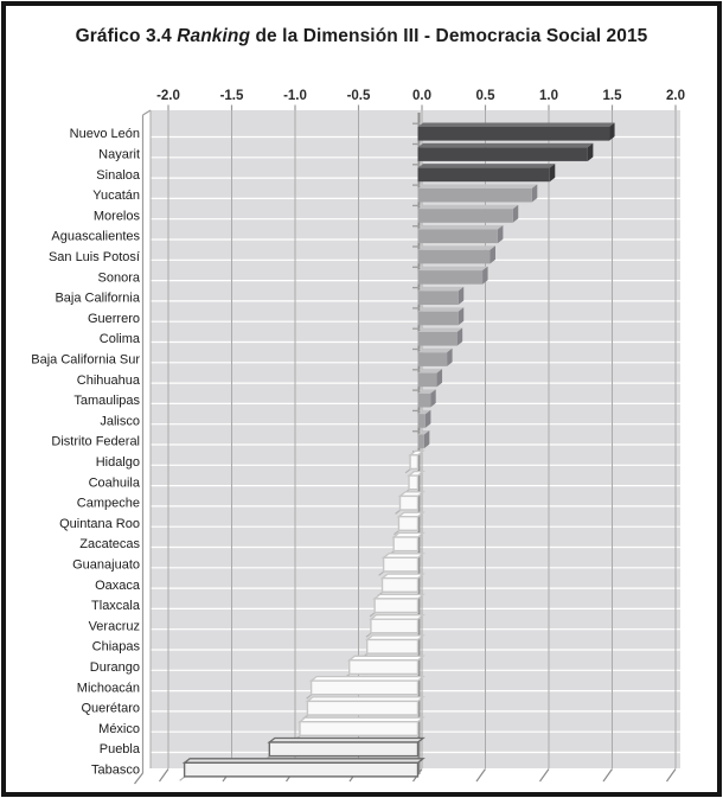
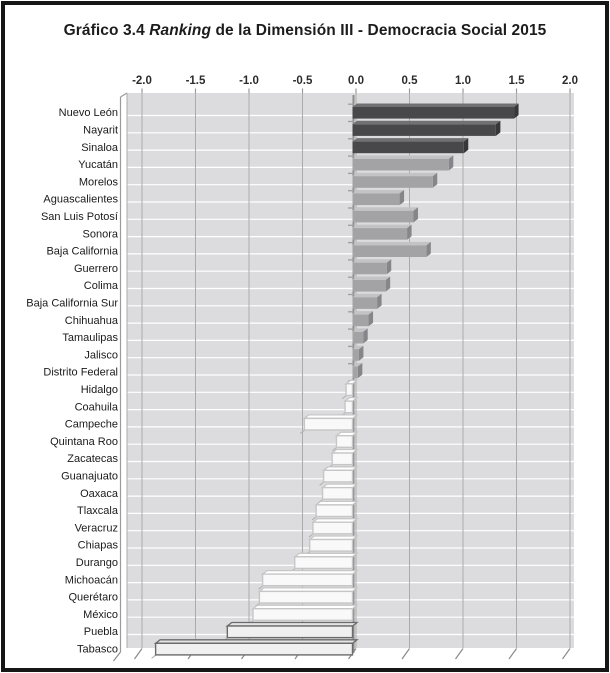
Aguascalientes: 0.63 -> 0.44
Baja California: 0.32 -> 0.69
Campeche: -0.14 -> -0.45
